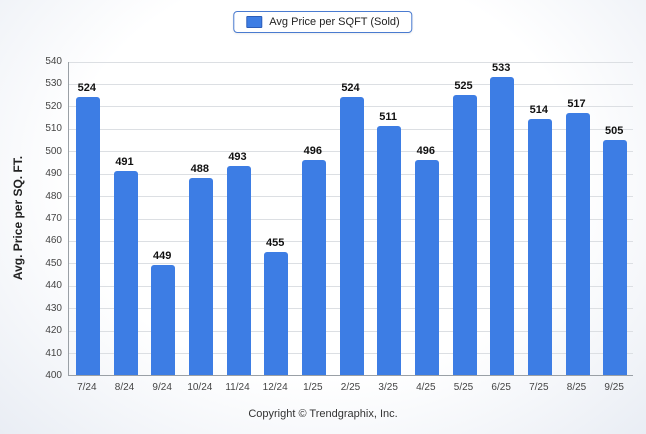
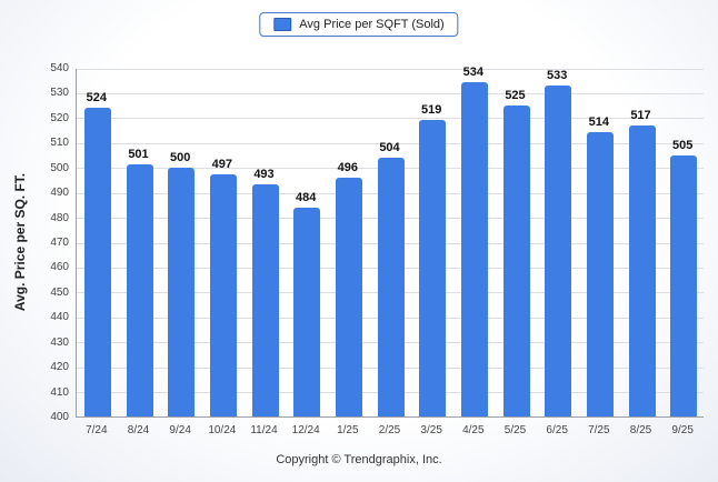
8/24: 491 -> 501
9/24: 449 -> 500
10/24: 488 -> 497
12/24: 455 -> 484
2/25: 524 -> 504
3/25: 511 -> 519
4/25: 496 -> 534
